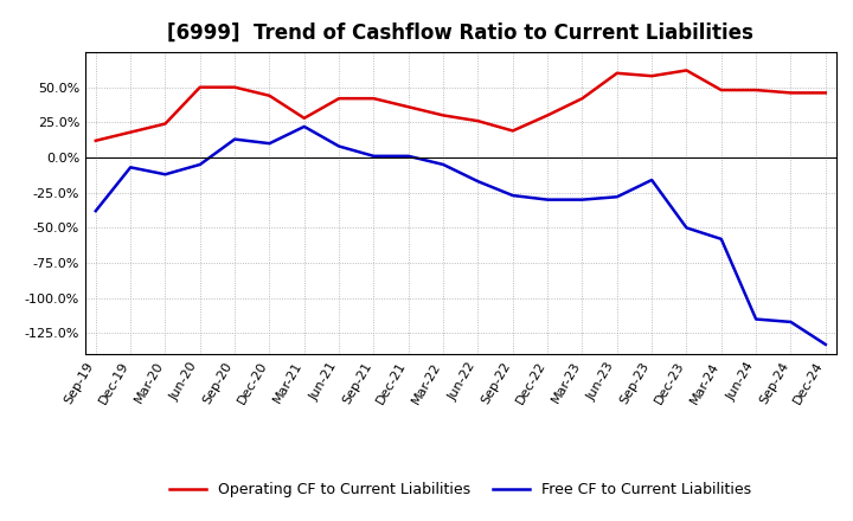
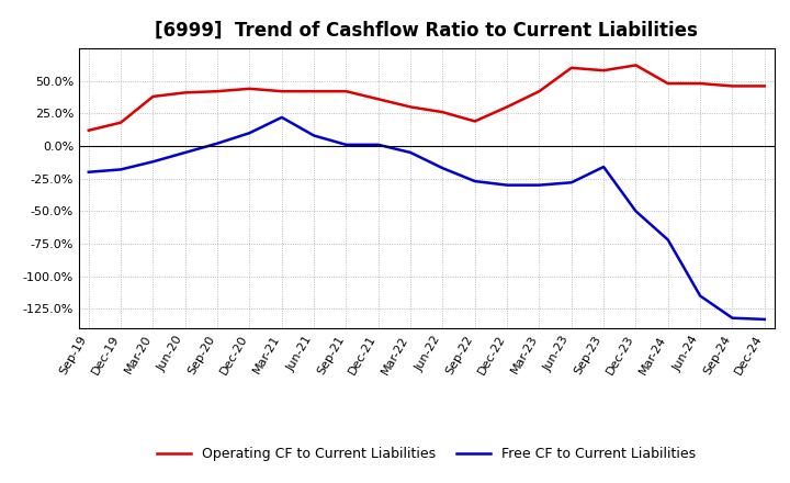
Free CF to Current Liabilities/Sep-19: -38% -> -20%
Free CF to Current Liabilities/Dec-19: -7% -> -18%
Operating CF to Current Liabilities/Mar-20: 24% -> 38%
Operating CF to Current Liabilities/Jun-20: 50% -> 41%
Operating CF to Current Liabilities/Sep-20: 50% -> 42%
Free CF to Current Liabilities/Sep-20: 13% -> 2%
Operating CF to Current Liabilities/Mar-21: 28% -> 42%
Free CF to Current Liabilities/Mar-24: -58% -> -72%
Free CF to Current Liabilities/Sep-24: -117% -> -132%
